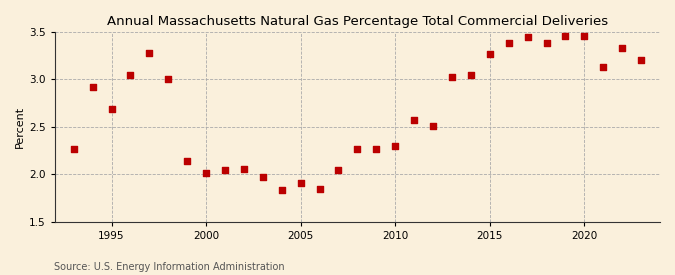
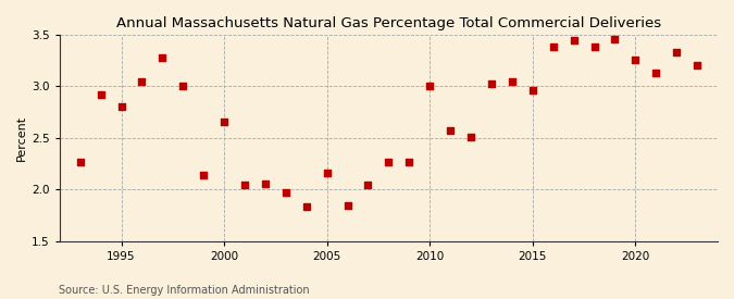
1995: 2.69 -> 2.80
2000: 2.01 -> 2.66
2005: 1.91 -> 2.16
2010: 2.30 -> 3.00
2015: 3.27 -> 2.96
2020: 3.46 -> 3.26
